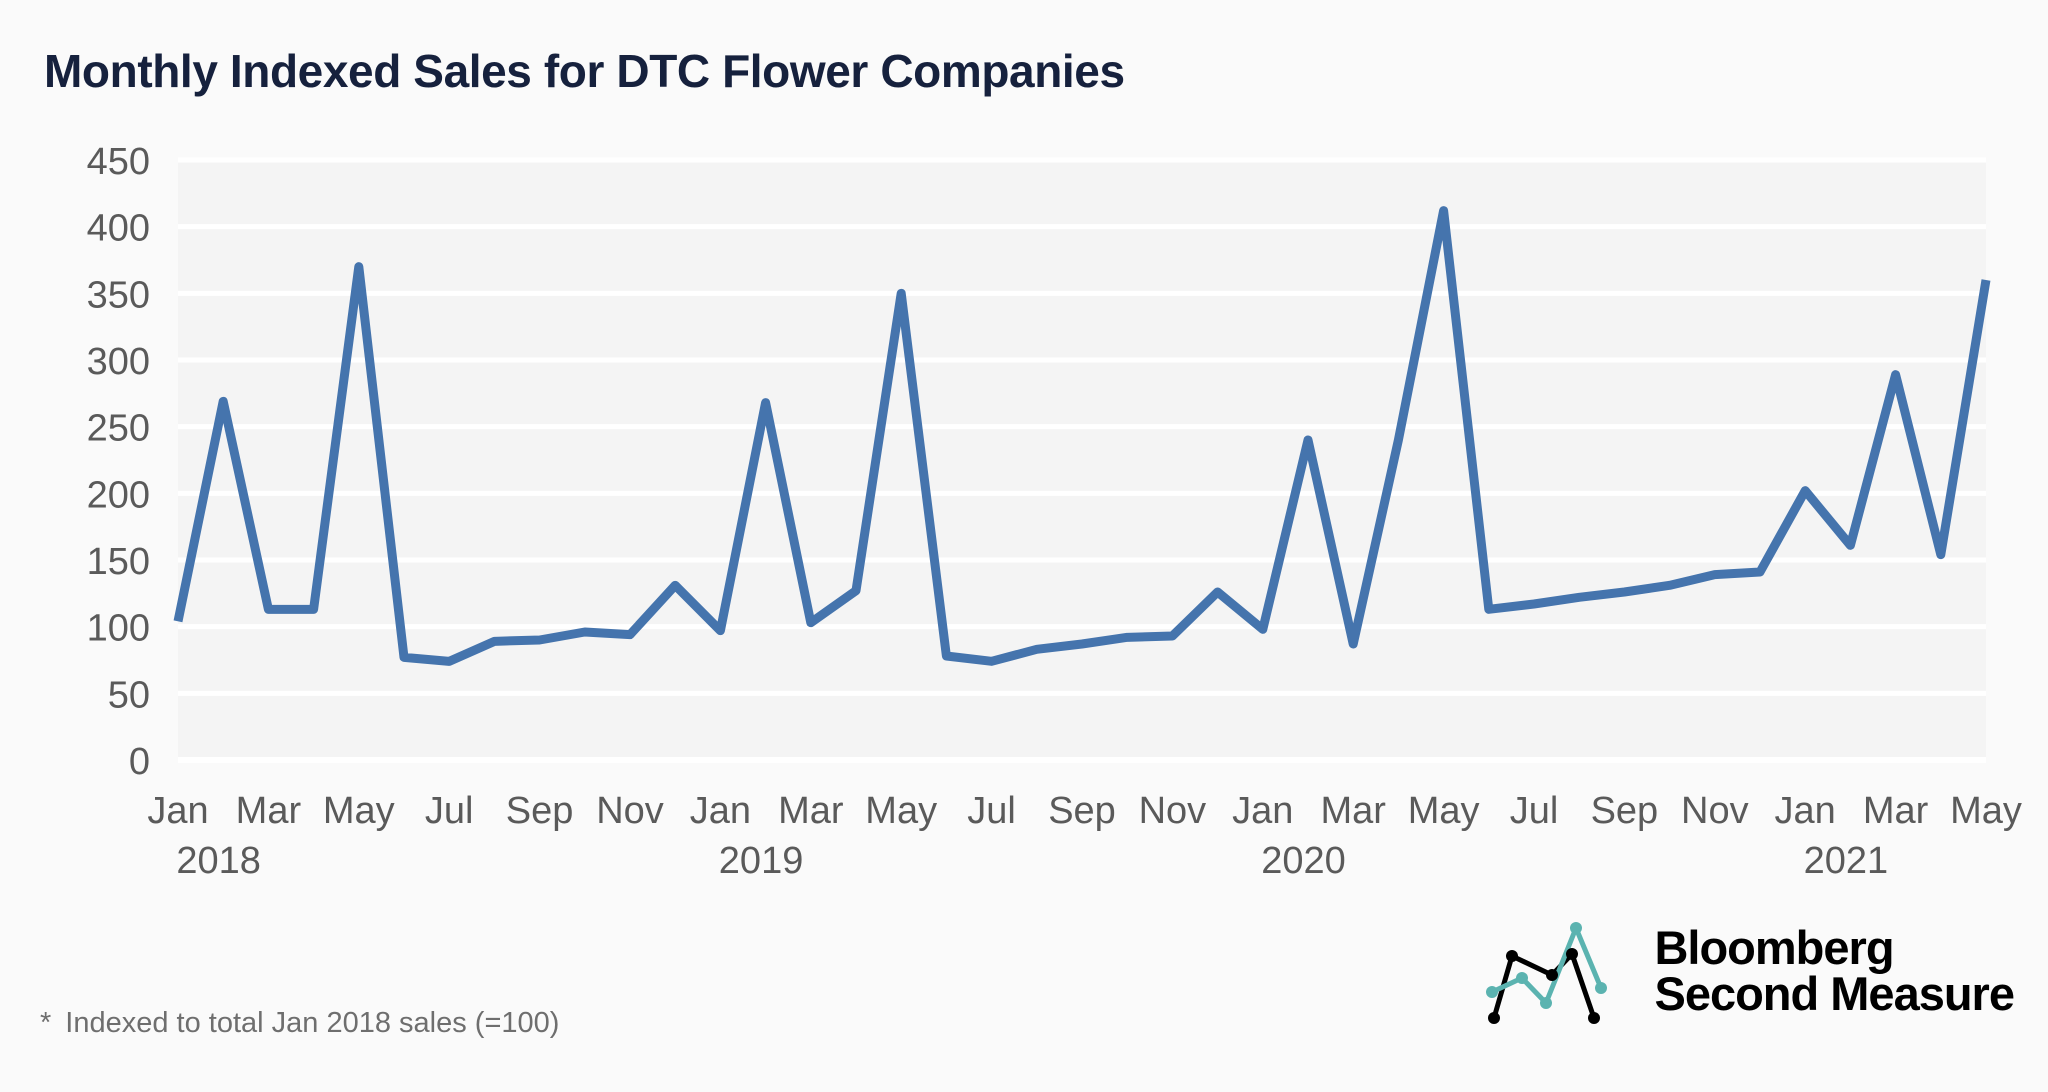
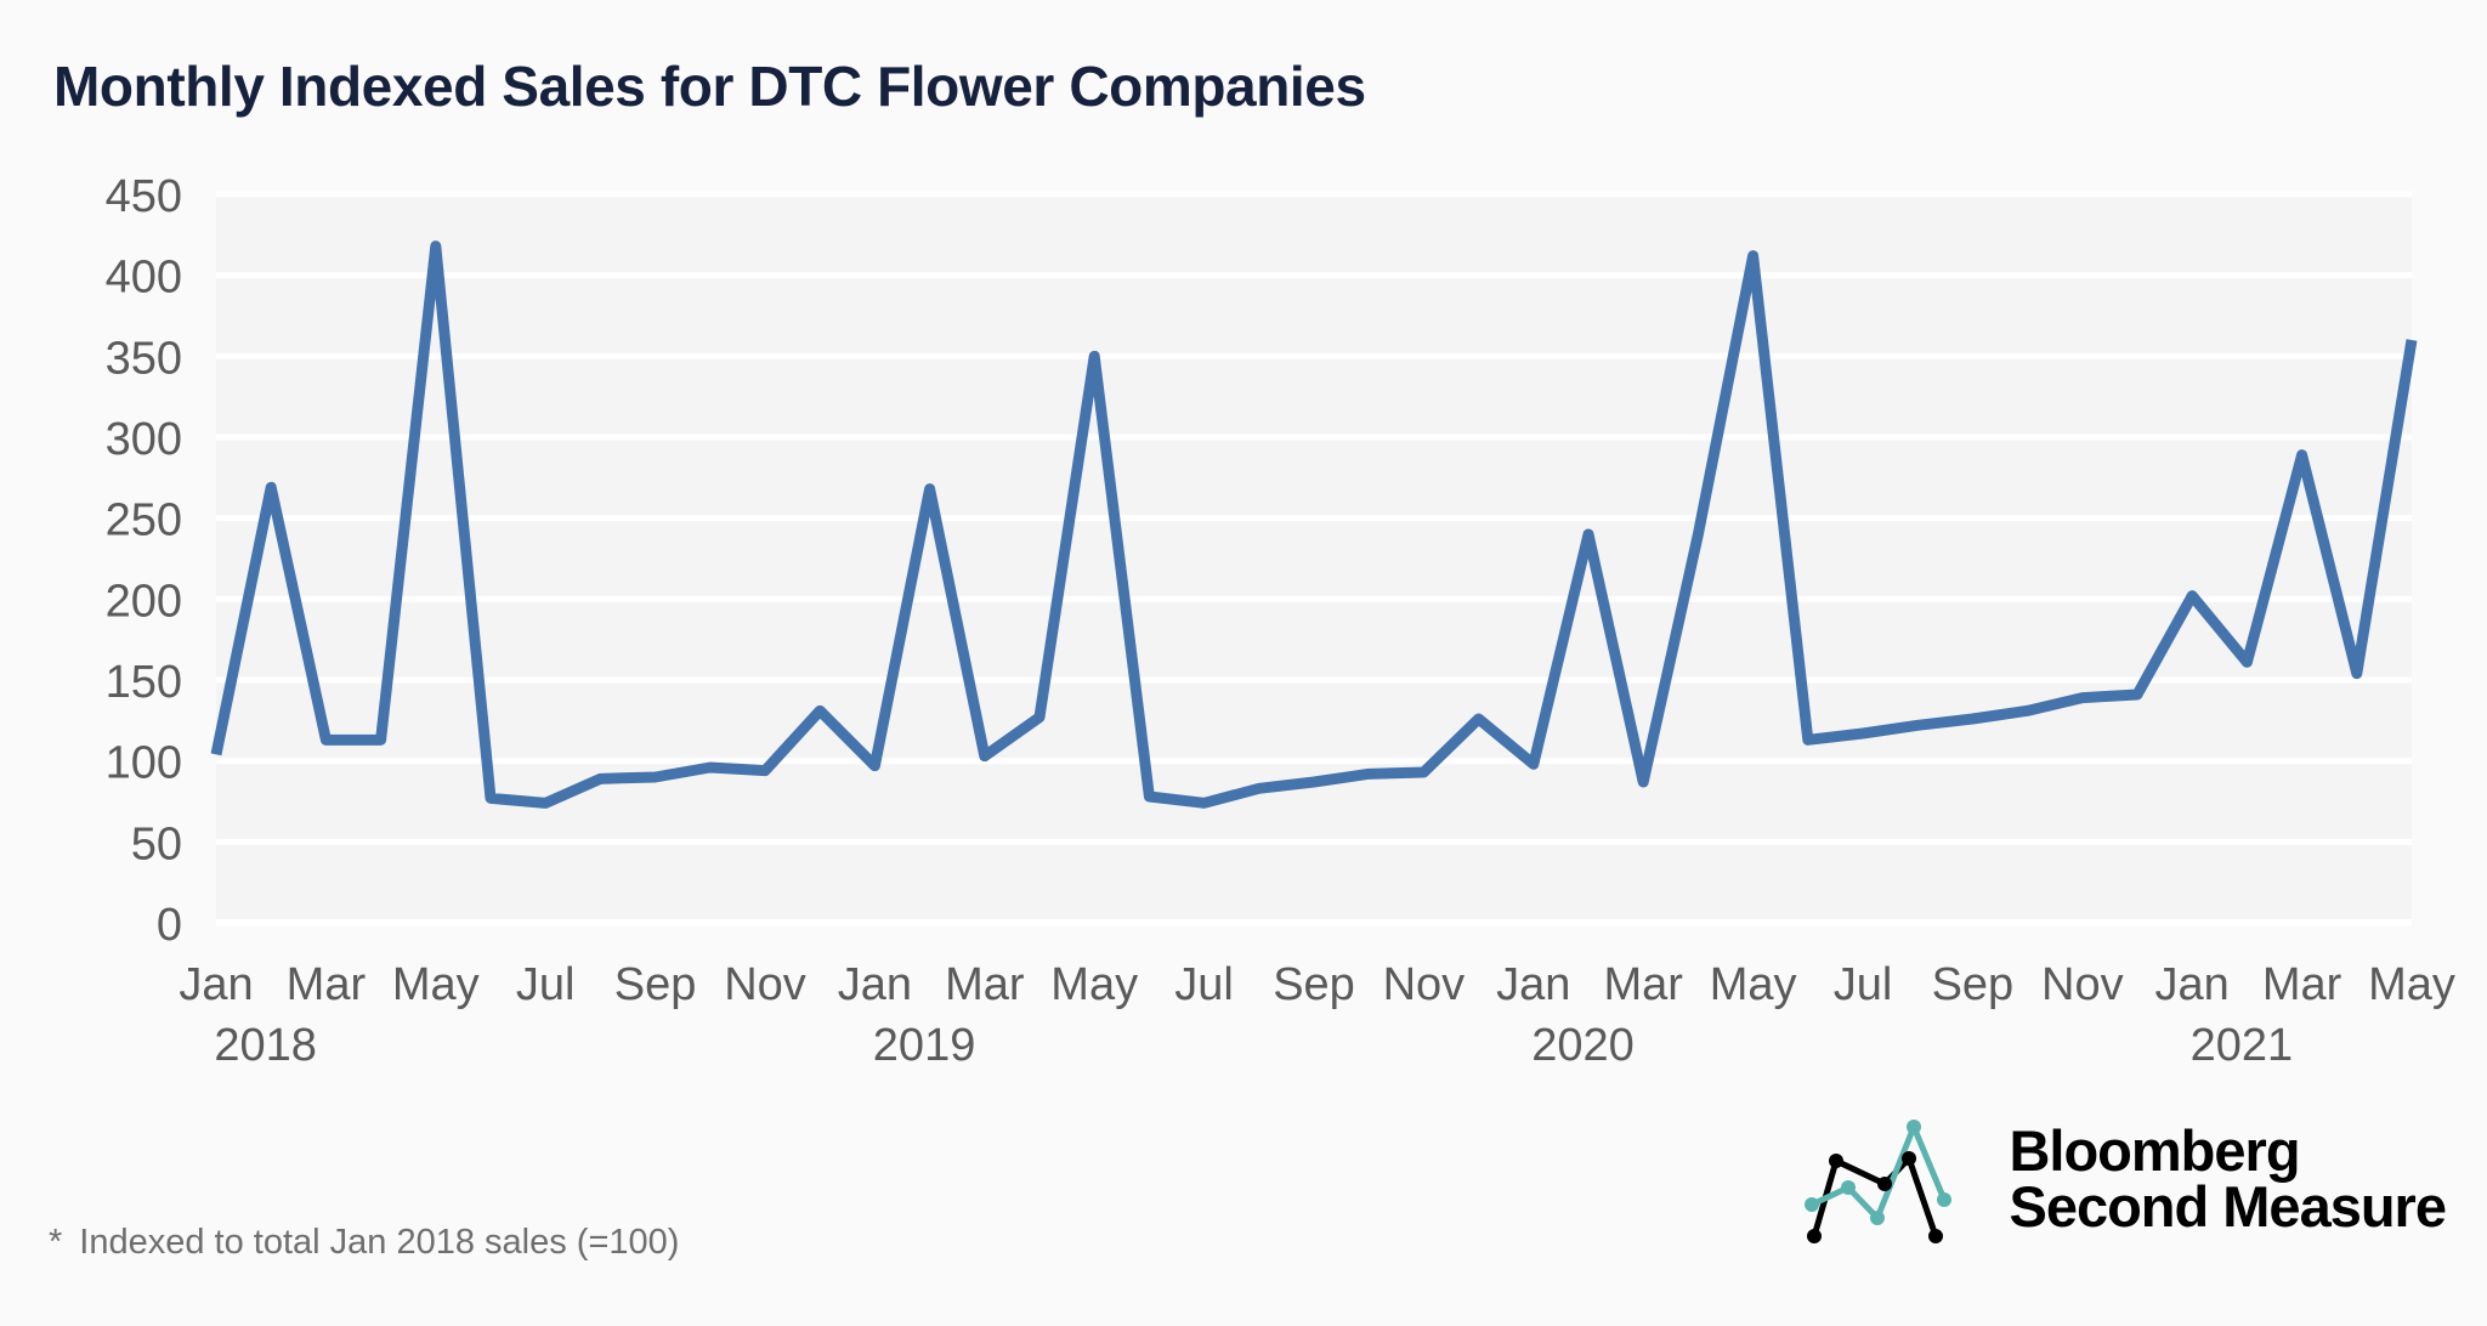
May 2018: 370 -> 418
